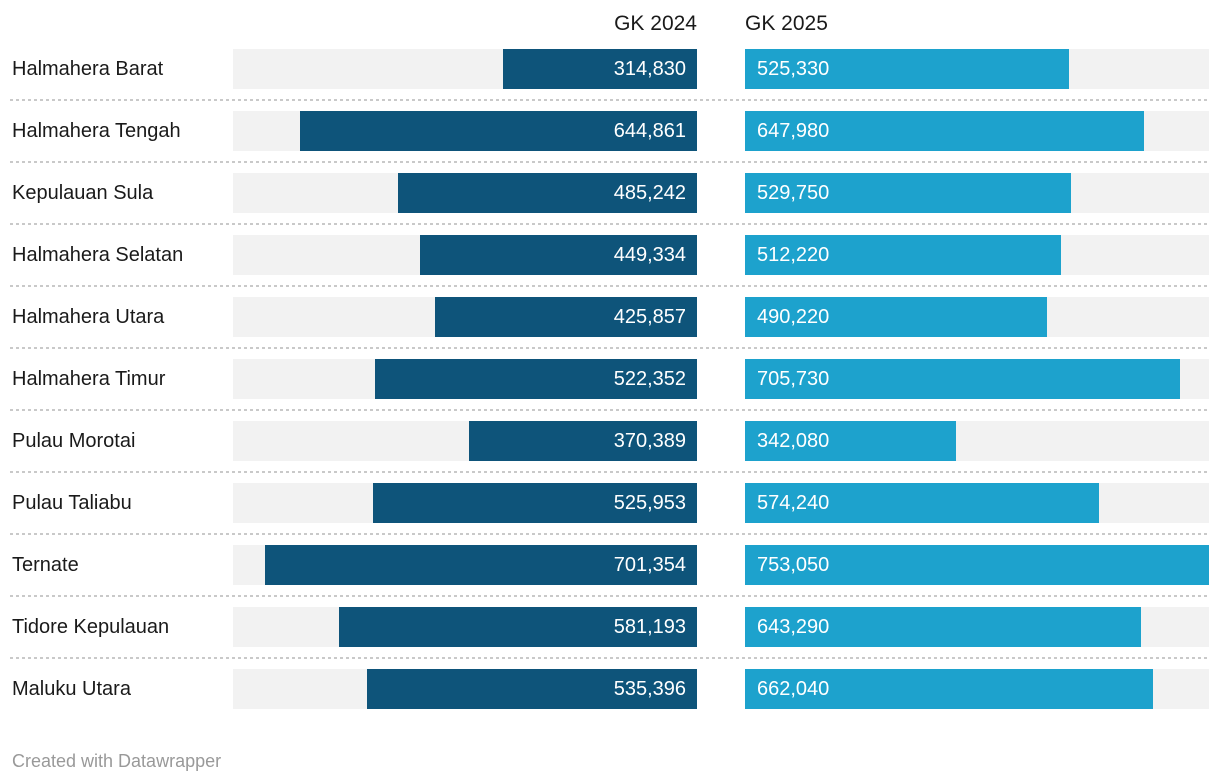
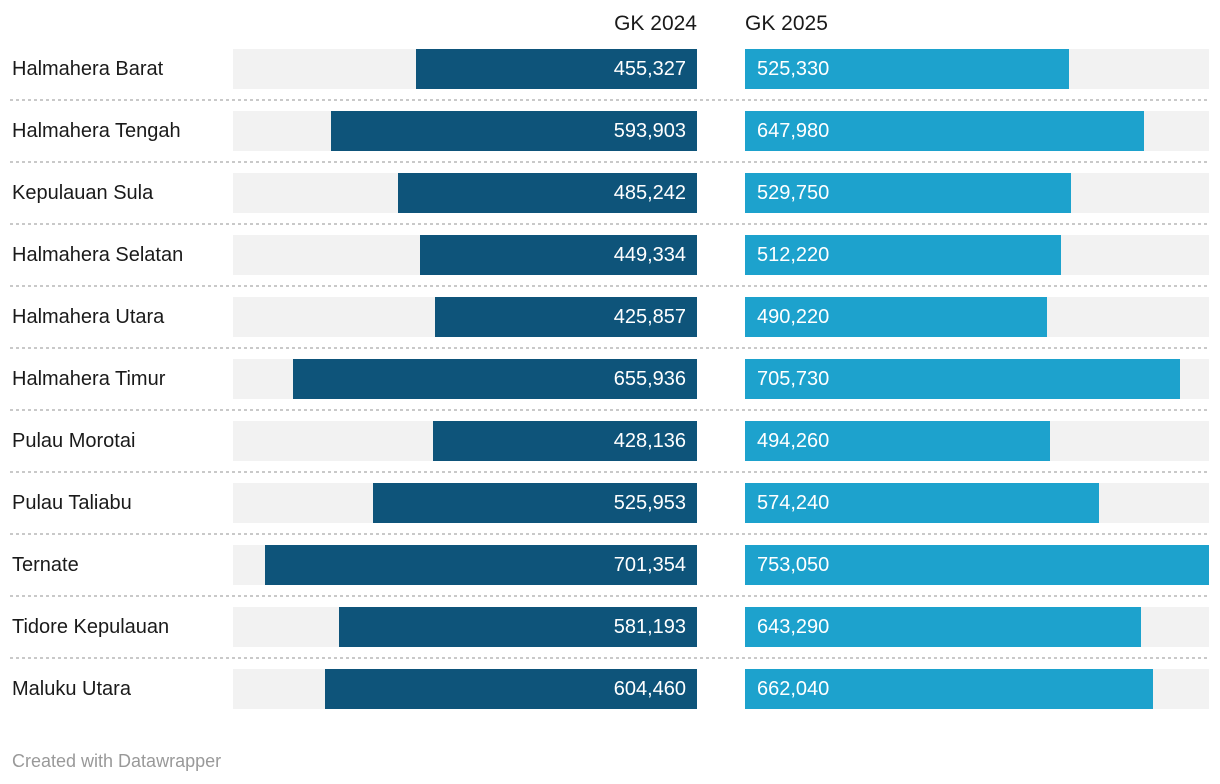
GK 2024/Halmahera Barat: 314,830 -> 455,327
GK 2024/Halmahera Tengah: 644,861 -> 593,903
GK 2024/Halmahera Timur: 522,352 -> 655,936
GK 2024/Pulau Morotai: 370,389 -> 428,136
GK 2025/Pulau Morotai: 342,080 -> 494,260
GK 2024/Maluku Utara: 535,396 -> 604,460
